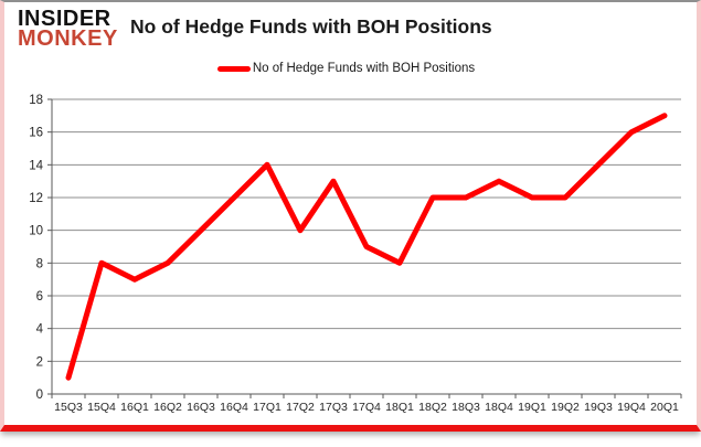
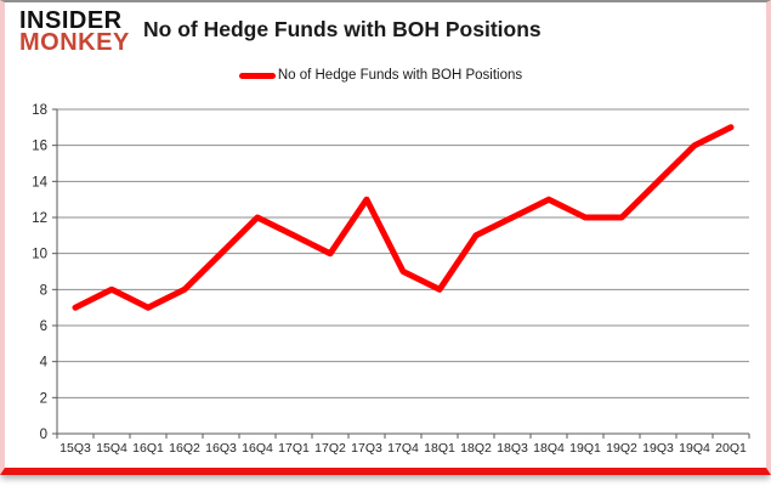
15Q3: 1 -> 7
17Q1: 14 -> 11
18Q2: 12 -> 11
